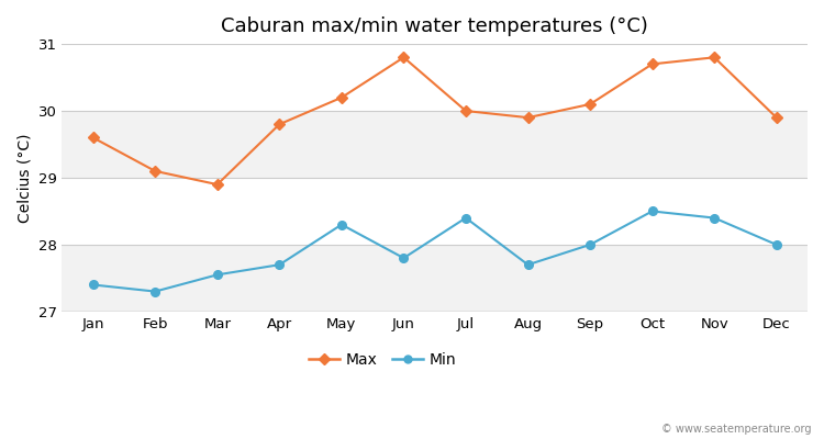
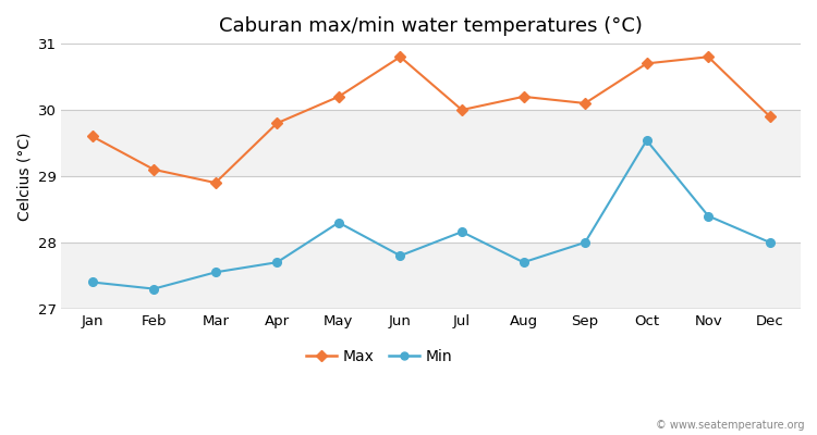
Min/Jul: 28.40 -> 28.16
Max/Aug: 29.9 -> 30.2
Min/Oct: 28.50 -> 29.54
